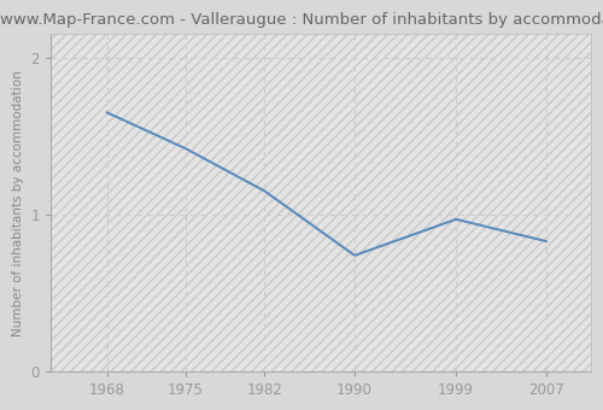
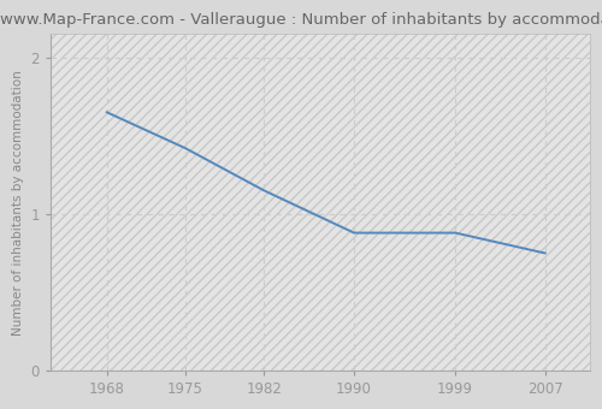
1990: 0.74 -> 0.88
1999: 0.97 -> 0.88
2007: 0.83 -> 0.75
